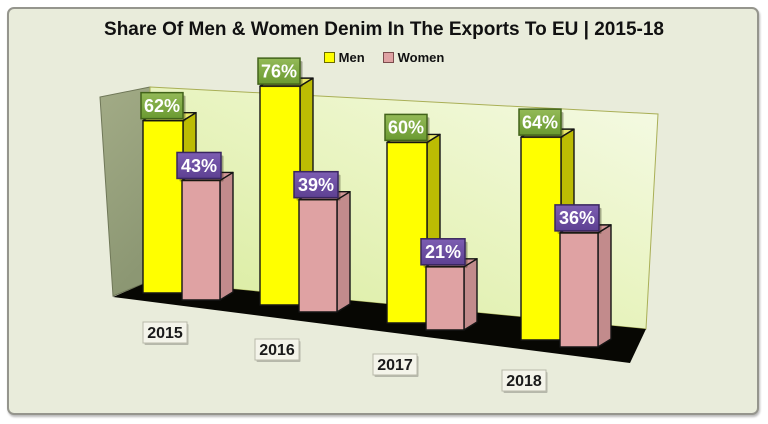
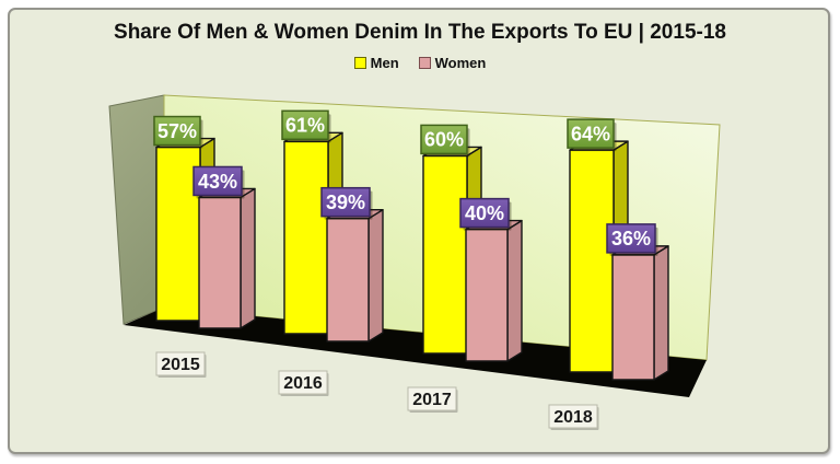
Men/2015: 62% -> 57%
Men/2016: 76% -> 61%
Women/2017: 21% -> 40%
